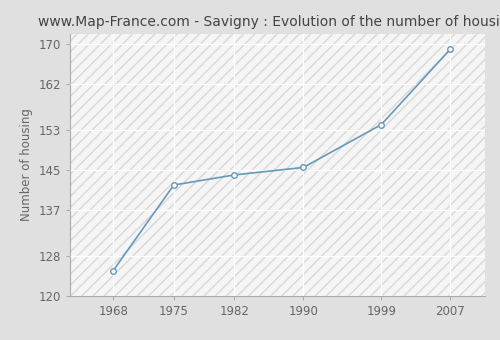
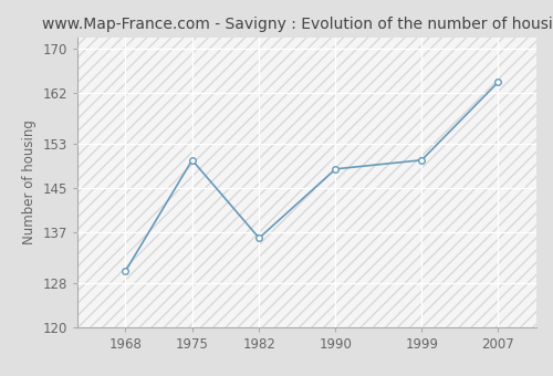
1968: 125.0 -> 130.0
1975: 142.0 -> 150.0
1982: 144.0 -> 136.0
1990: 145.5 -> 148.4
1999: 154.0 -> 150.0
2007: 169.0 -> 164.0
